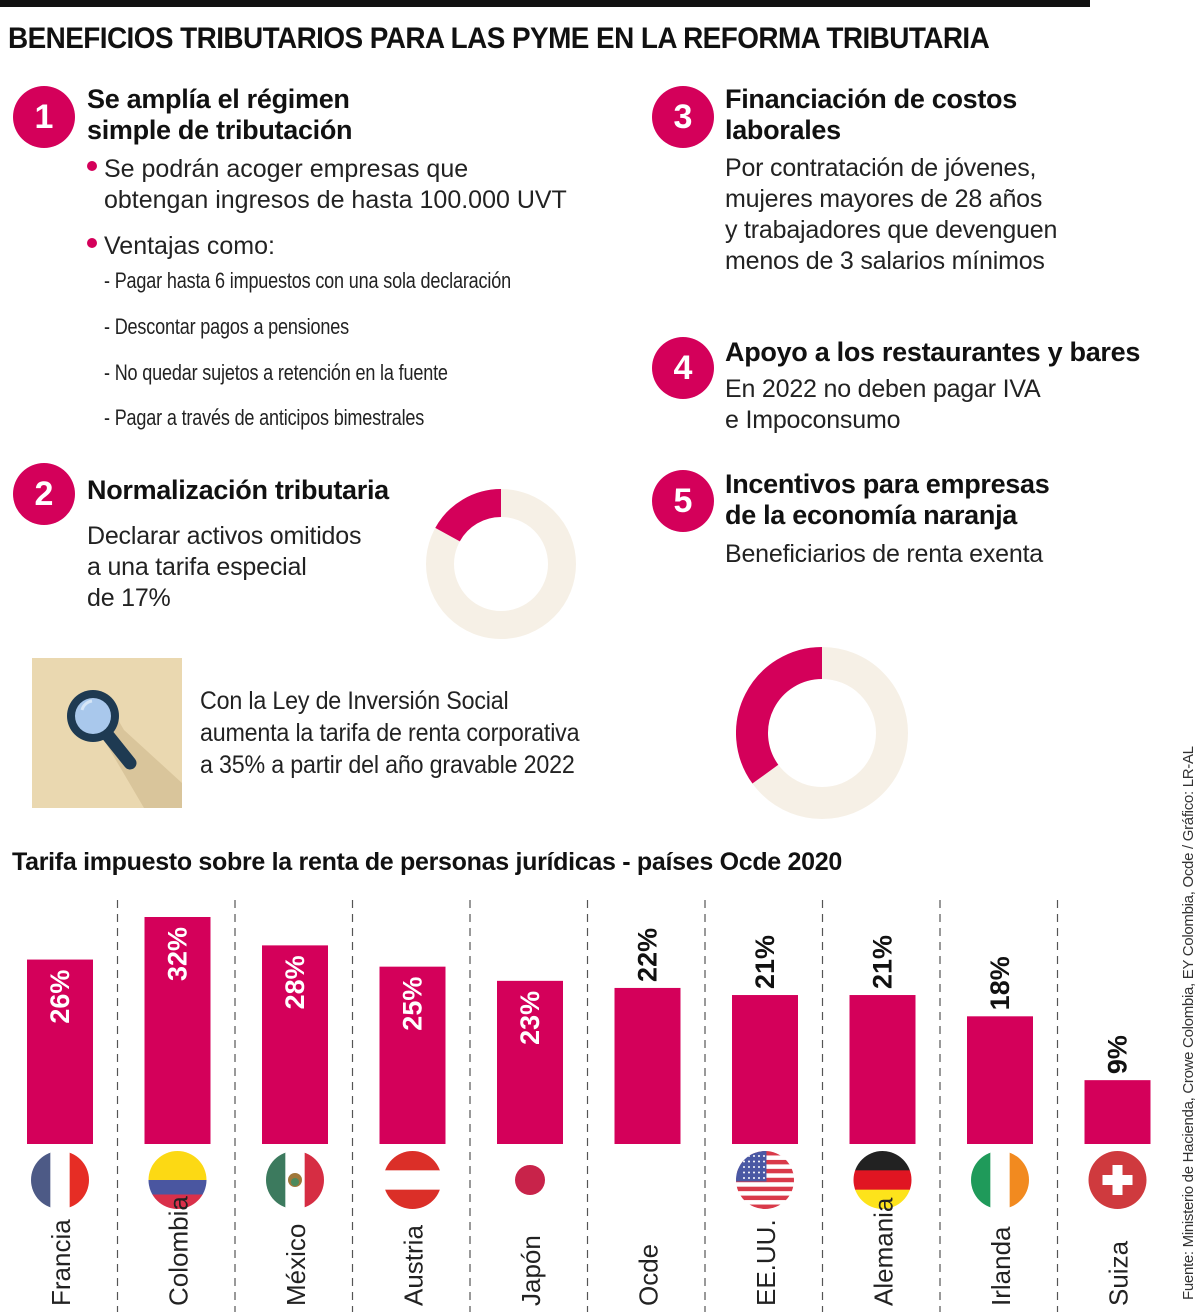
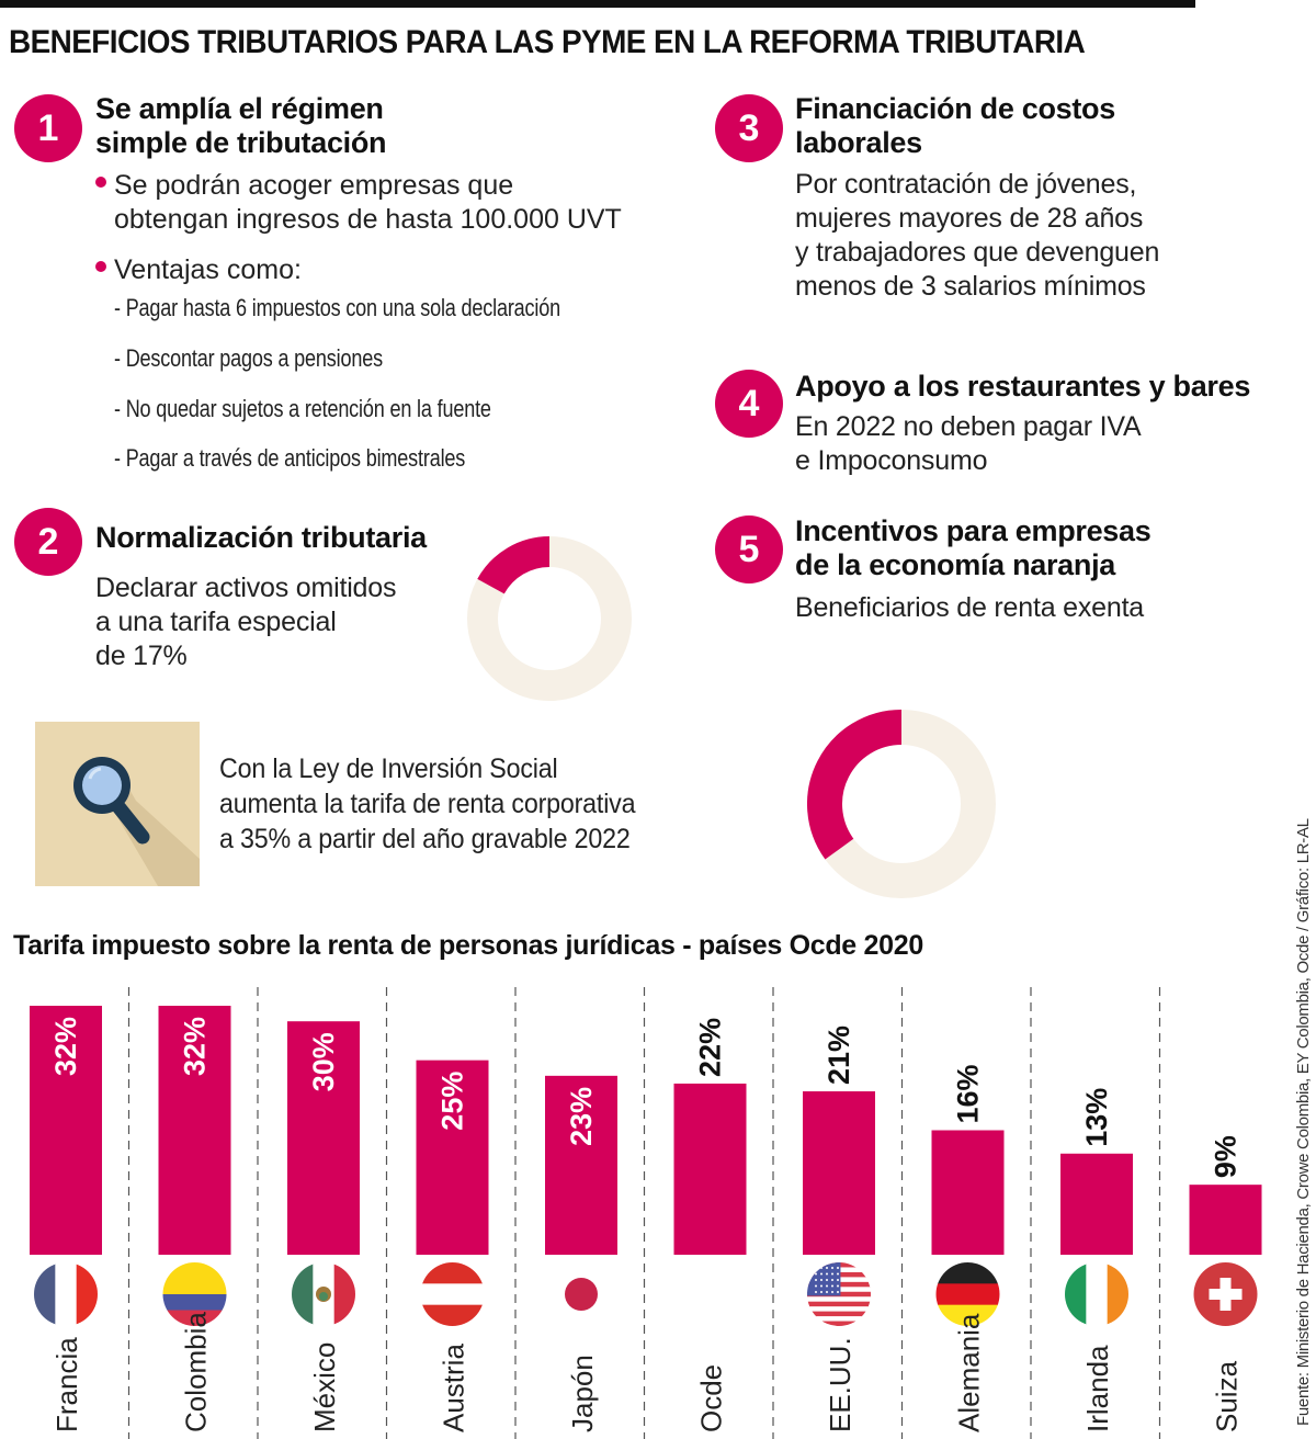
Francia: 26% -> 32%
México: 28% -> 30%
Alemania: 21% -> 16%
Irlanda: 18% -> 13%
